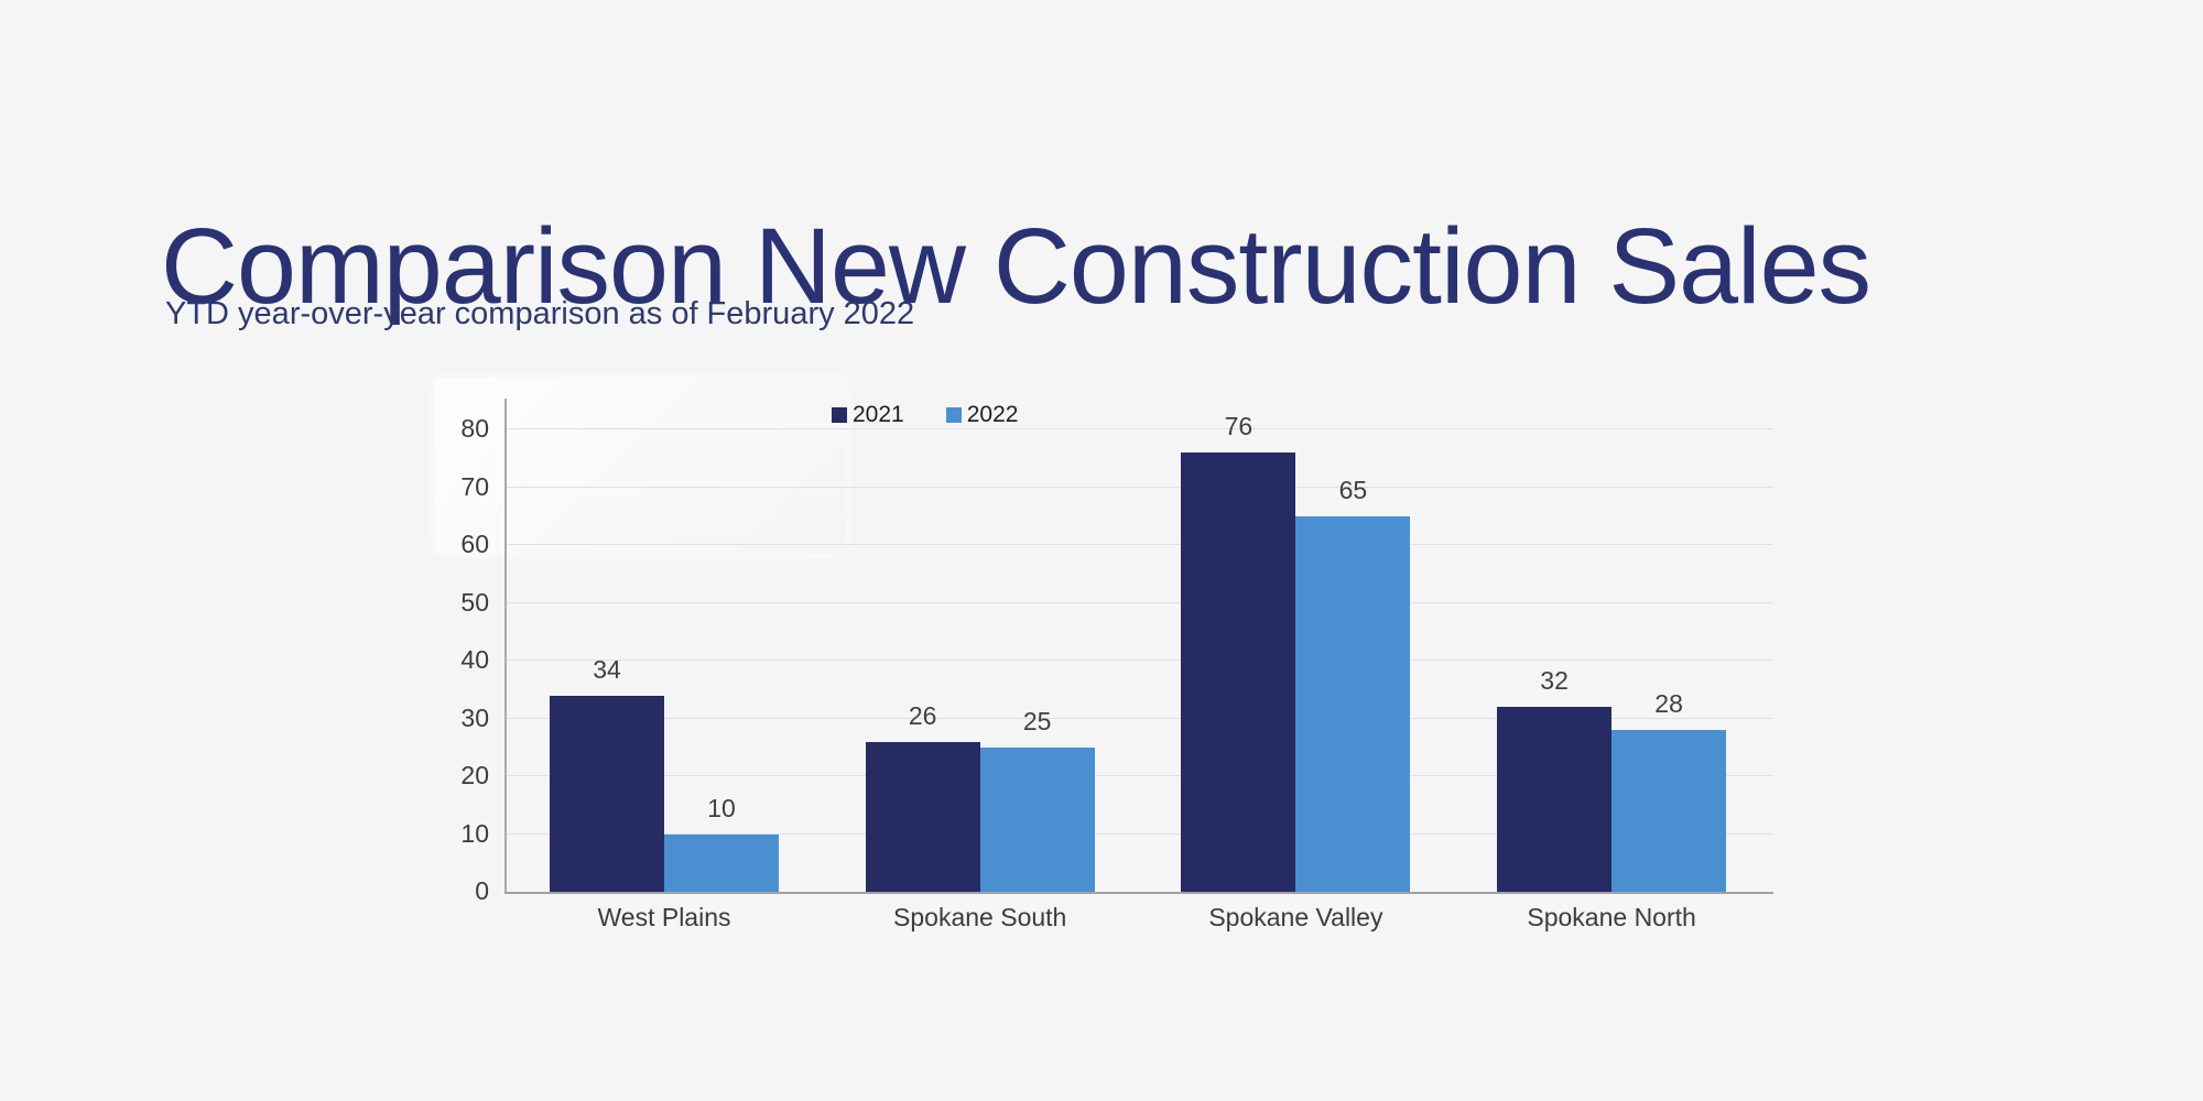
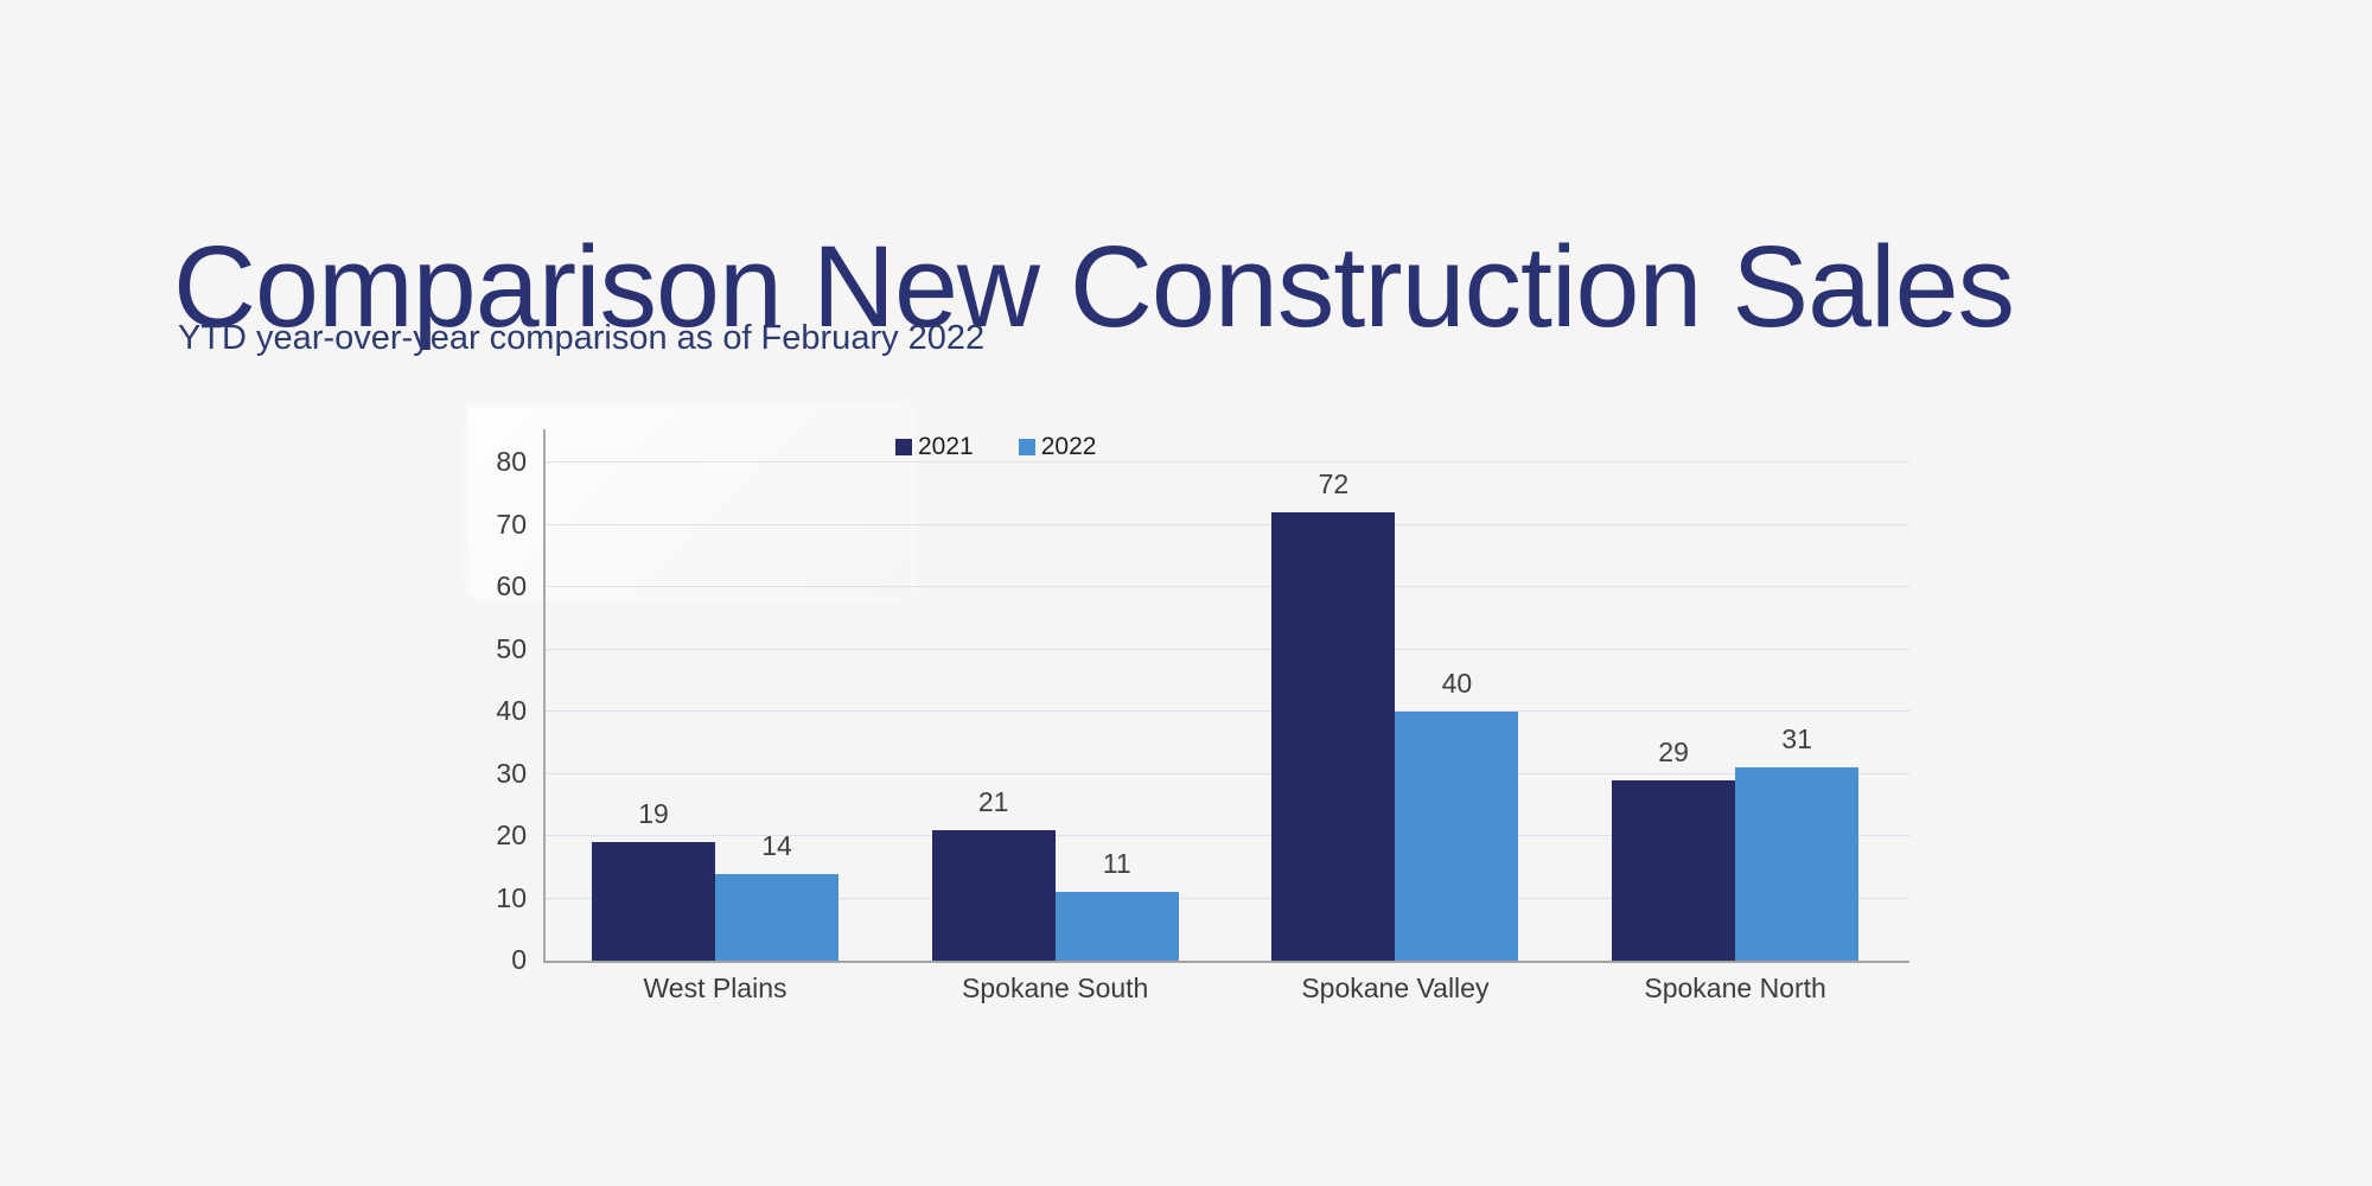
2021/West Plains: 34 -> 19
2022/West Plains: 10 -> 14
2021/Spokane South: 26 -> 21
2022/Spokane South: 25 -> 11
2021/Spokane Valley: 76 -> 72
2022/Spokane Valley: 65 -> 40
2021/Spokane North: 32 -> 29
2022/Spokane North: 28 -> 31
